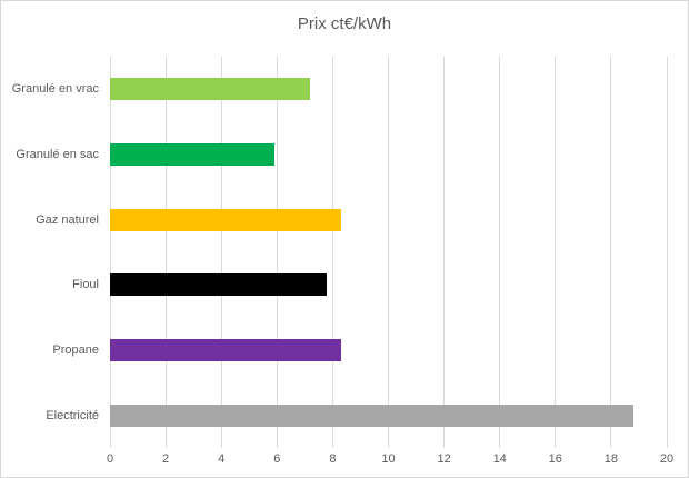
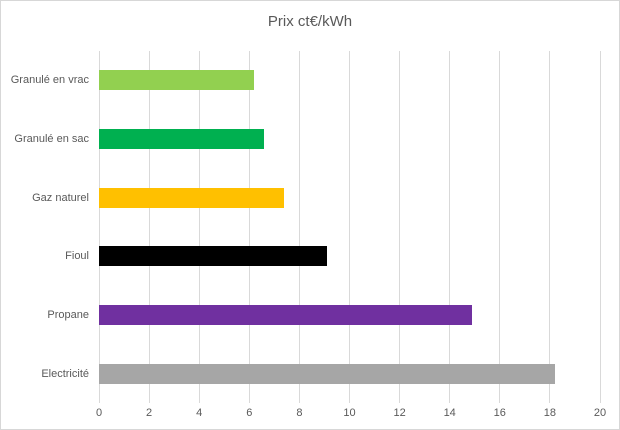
Granulé en vrac: 7.2 -> 6.2
Granulé en sac: 5.9 -> 6.6
Gaz naturel: 8.3 -> 7.4
Fioul: 7.8 -> 9.1
Propane: 8.3 -> 14.9
Electricité: 18.8 -> 18.2
